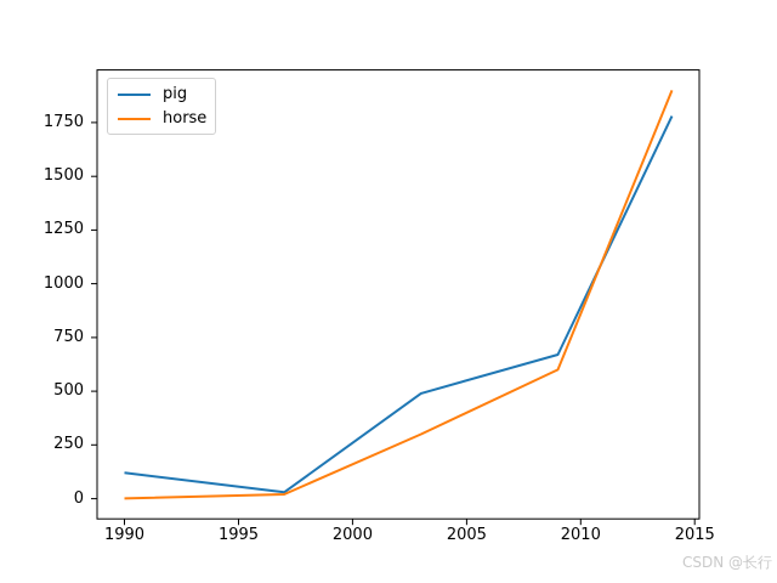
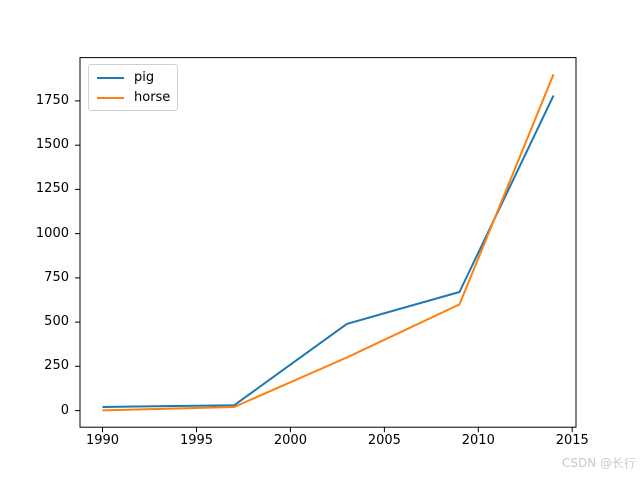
pig/1990: 120 -> 20
